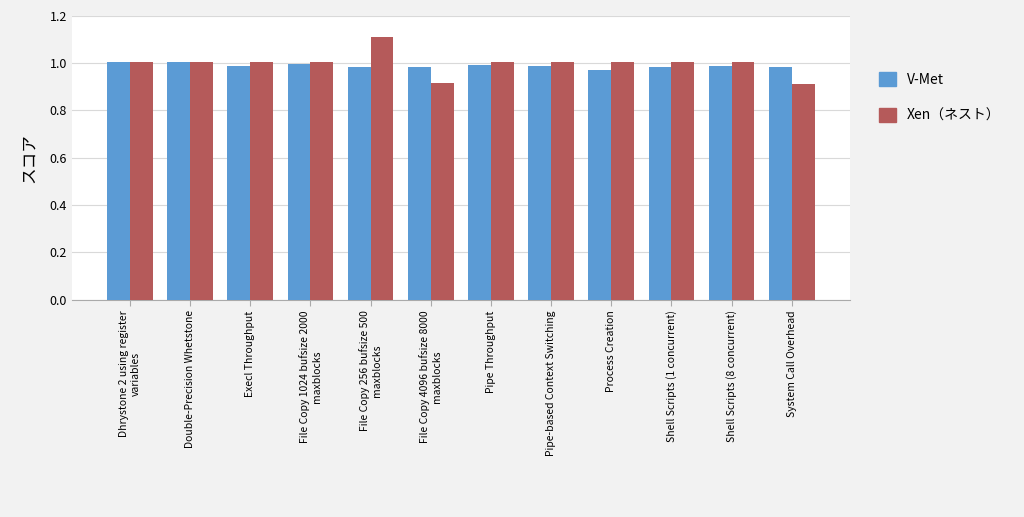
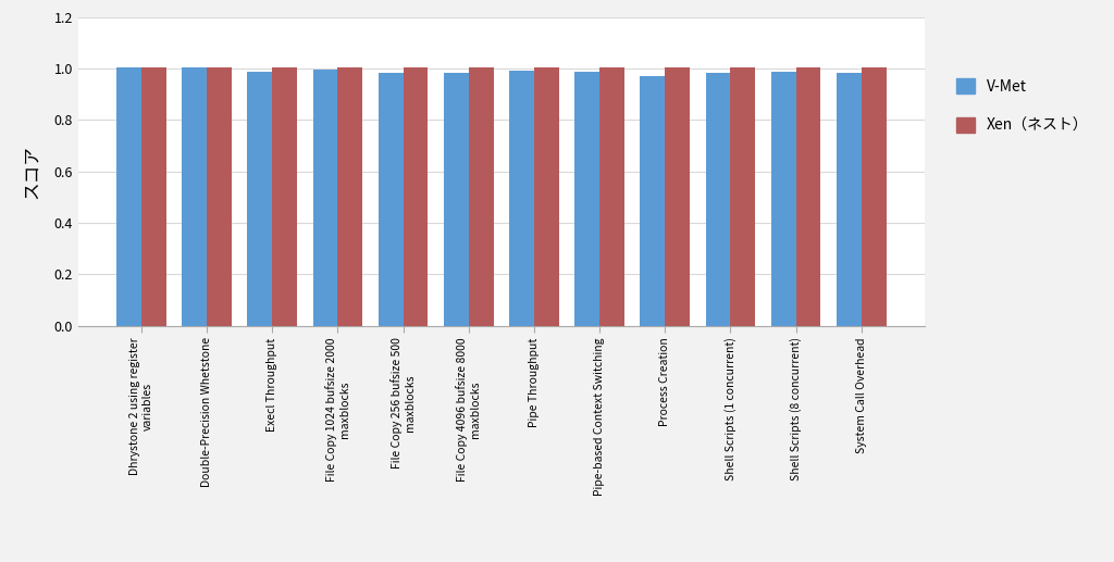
Xen（ネスト）/File Copy 256 bufsize 500 maxblocks: 1.110 -> 1.003
Xen（ネスト）/File Copy 4096 bufsize 8000 maxblocks: 0.915 -> 1.003
Xen（ネスト）/System Call Overhead: 0.910 -> 1.004
